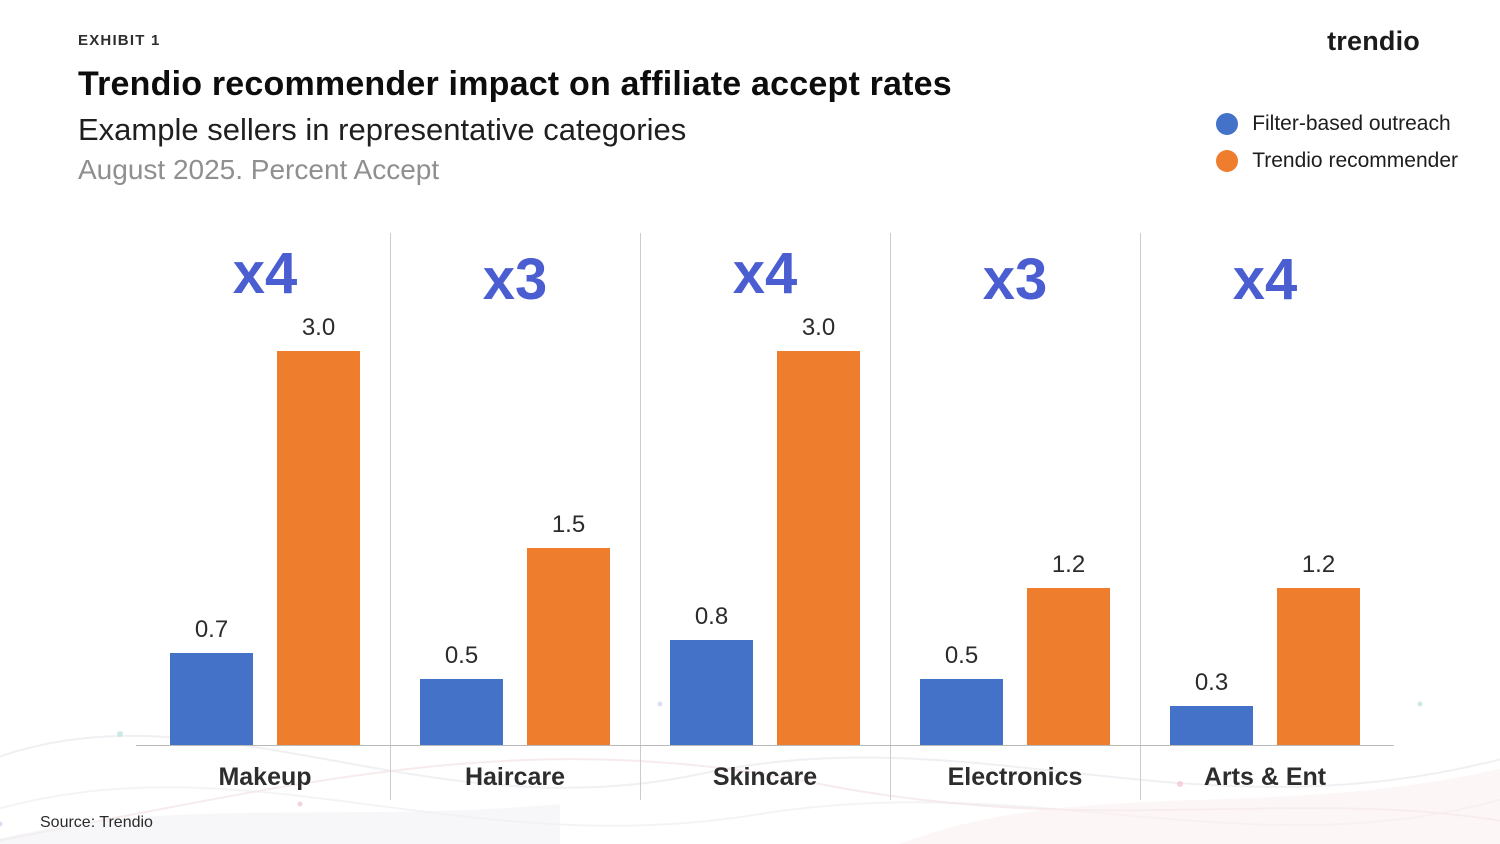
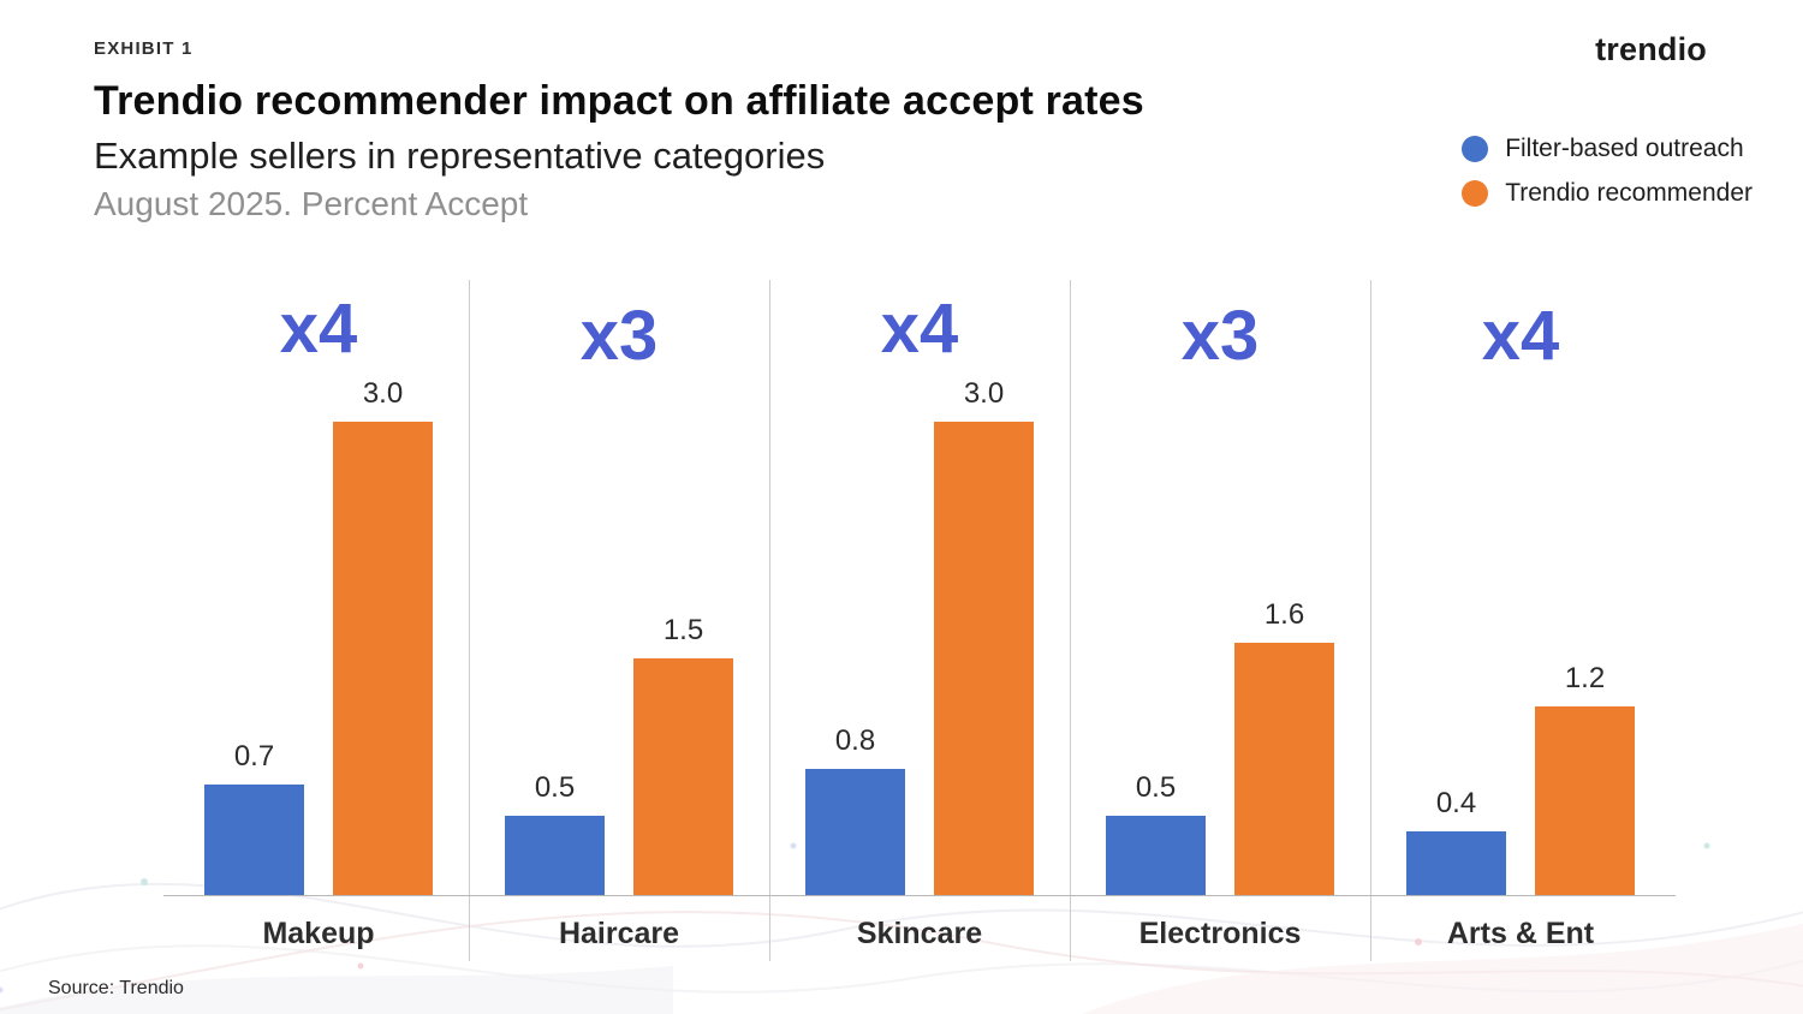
Trendio recommender/Electronics: 1.2 -> 1.6
Filter-based outreach/Arts & Ent: 0.3 -> 0.4
